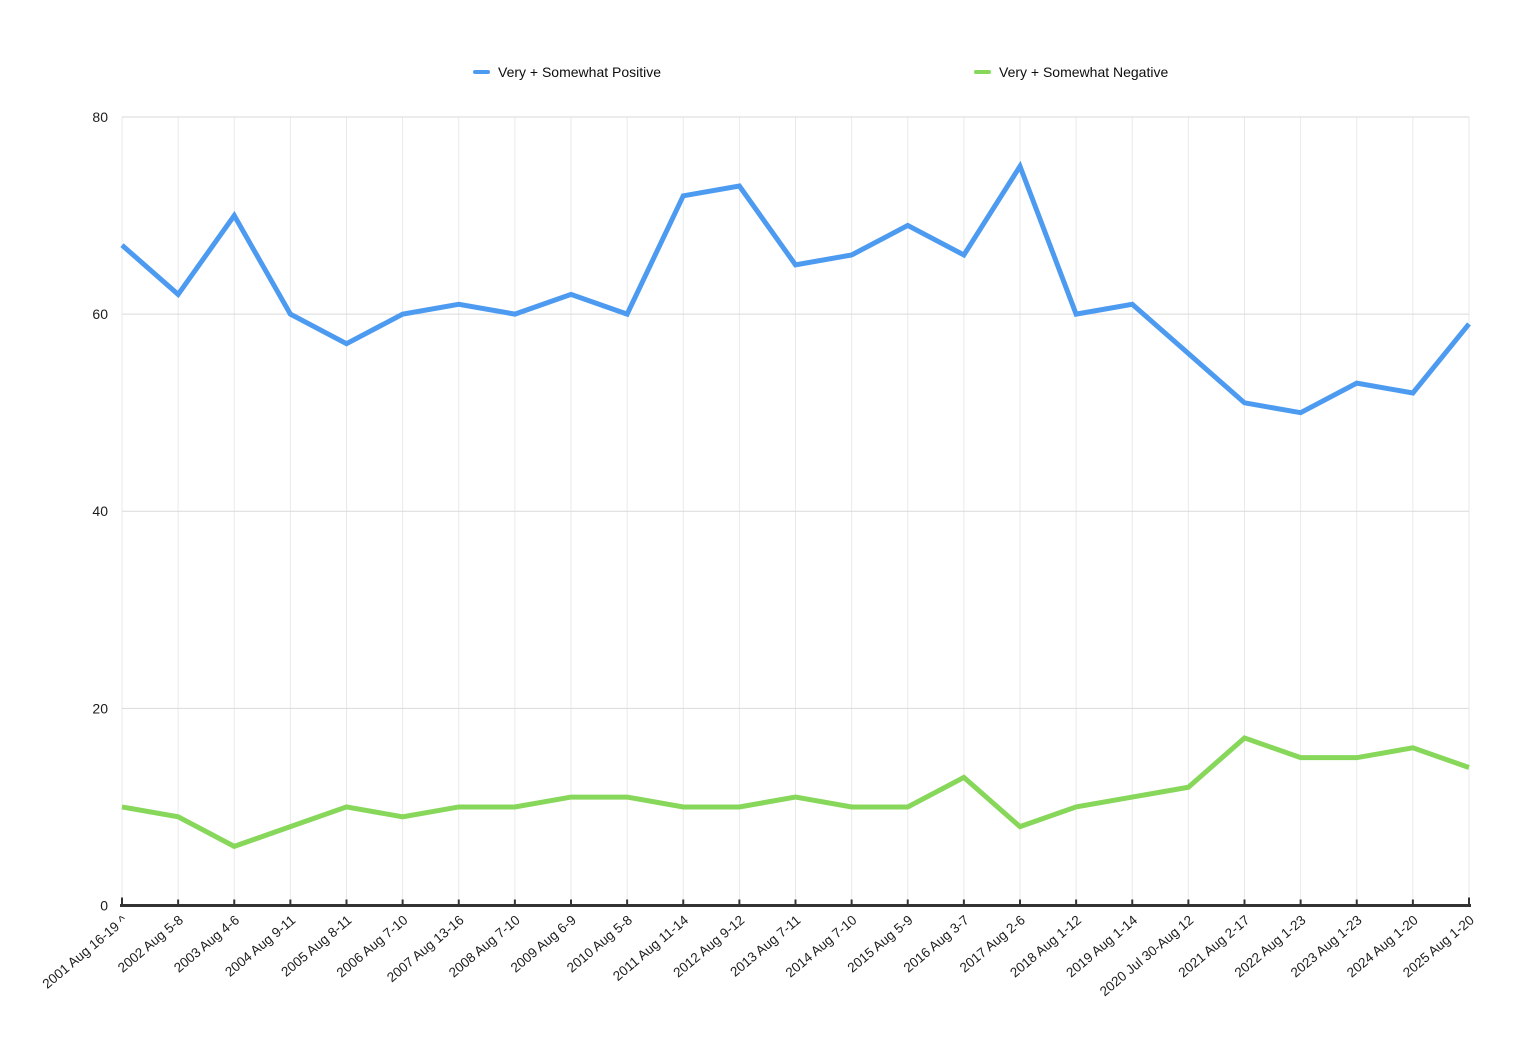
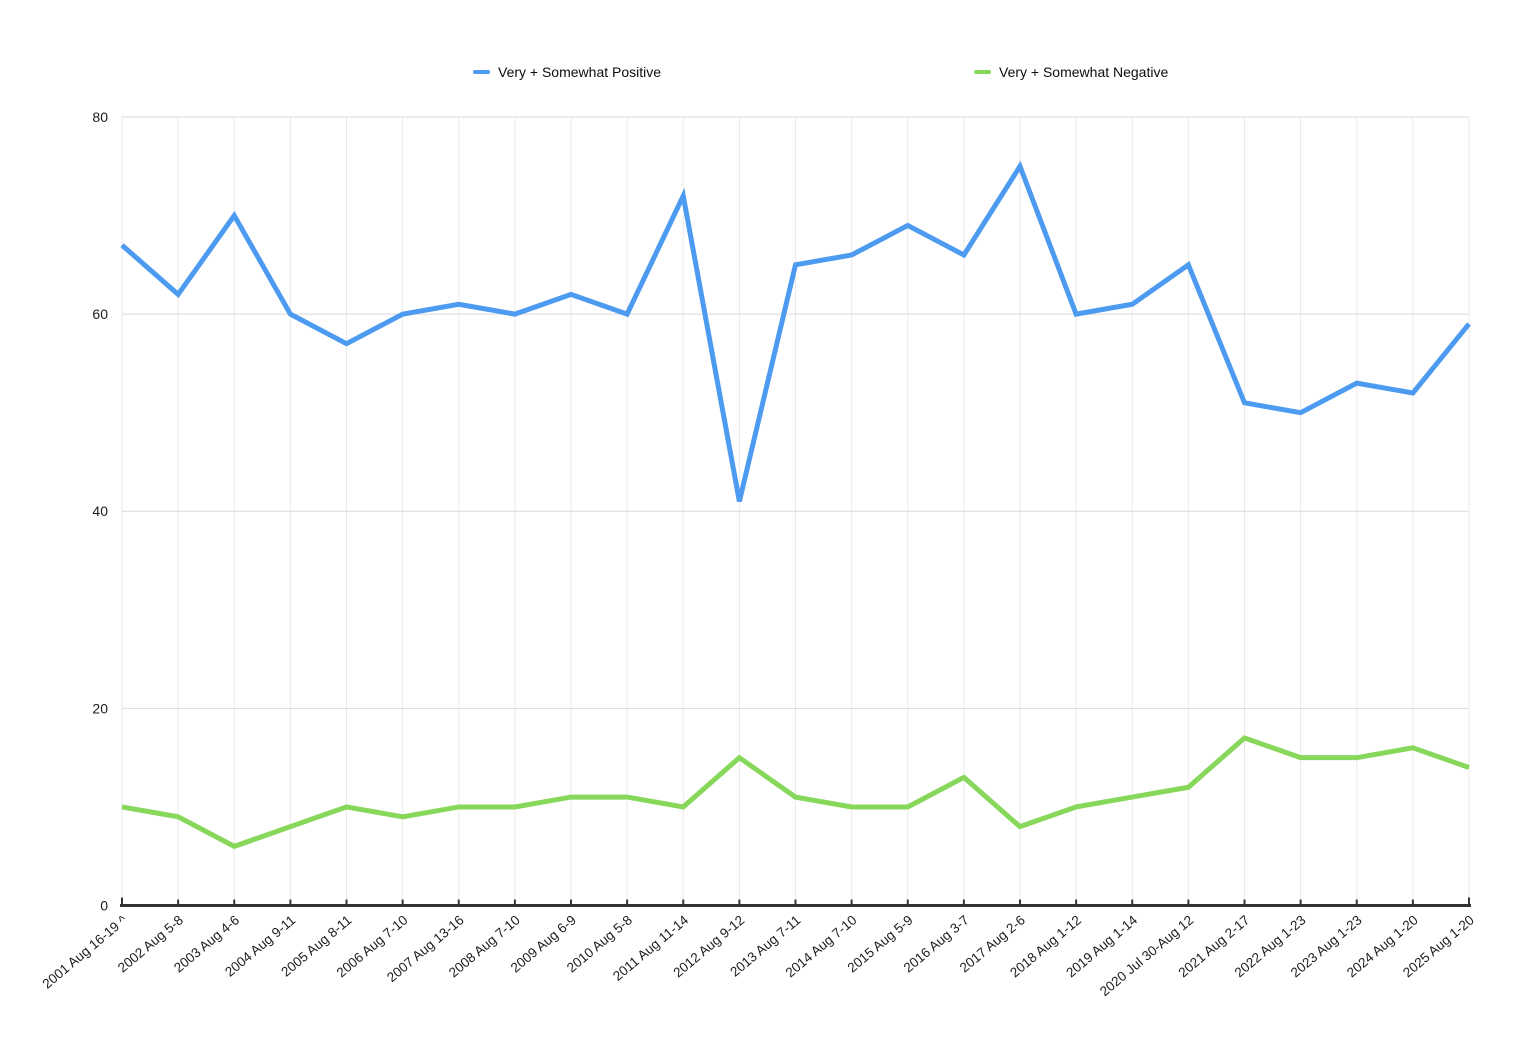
Very + Somewhat Positive/2012 Aug 9-12: 73 -> 41
Very + Somewhat Negative/2012 Aug 9-12: 10 -> 15
Very + Somewhat Positive/2020 Jul 30-Aug 12: 56 -> 65
